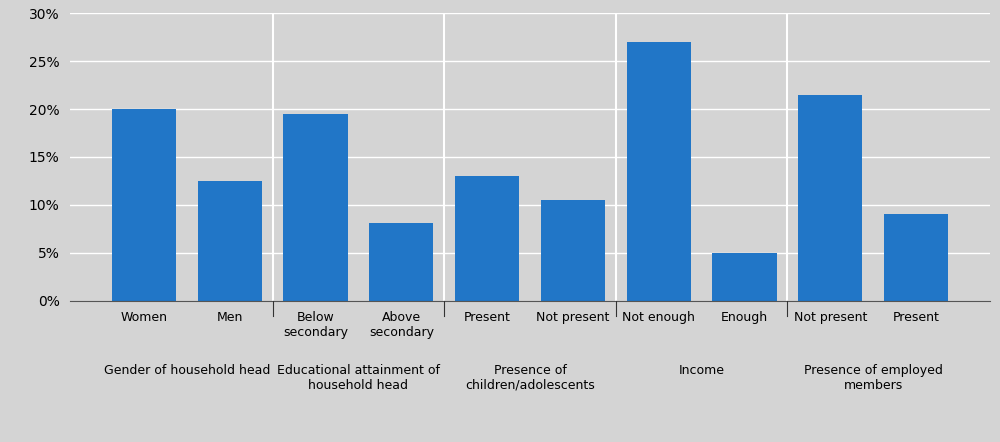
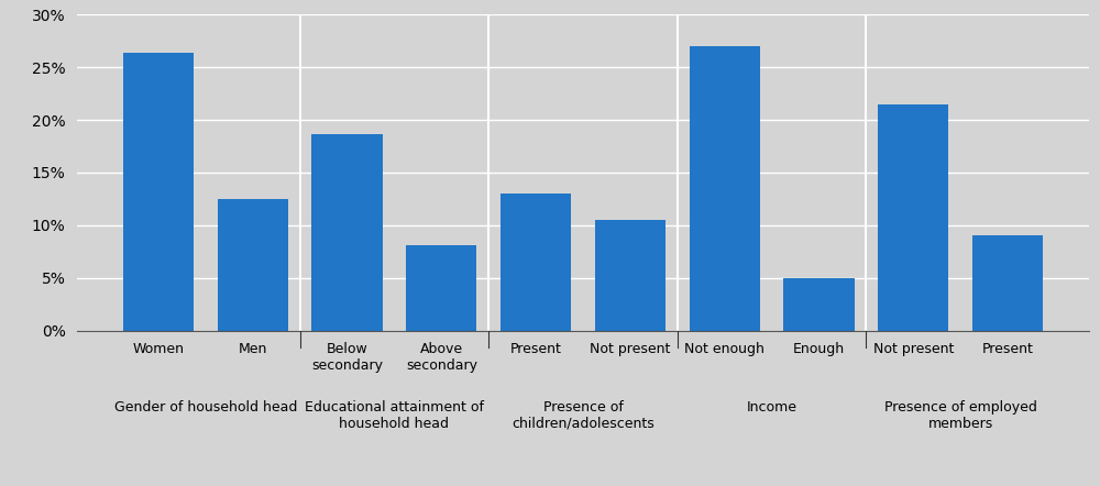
Women: 20.0% -> 26.4%
Below secondary: 19.5% -> 18.6%
